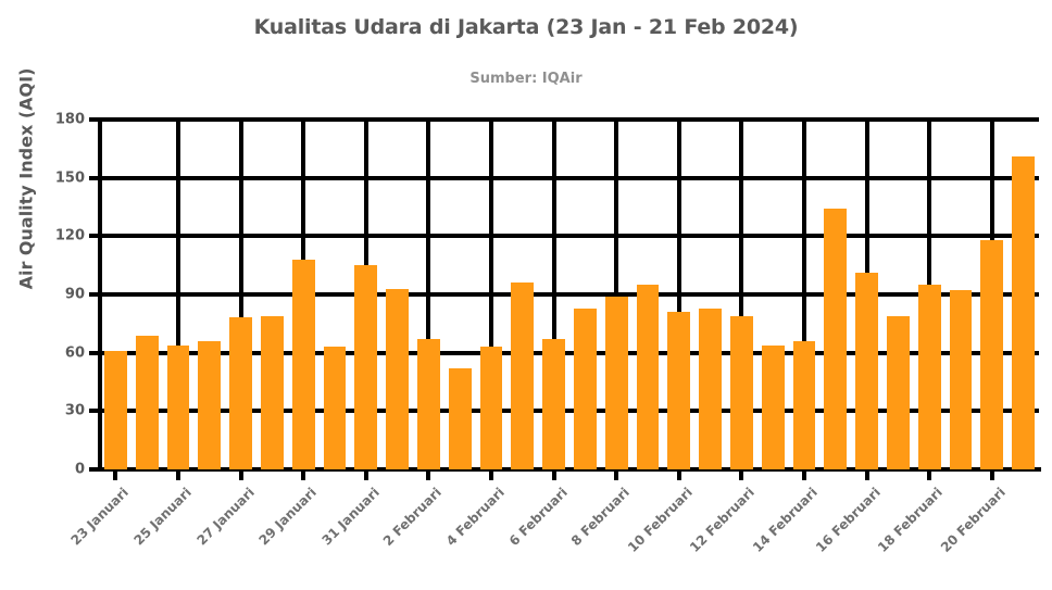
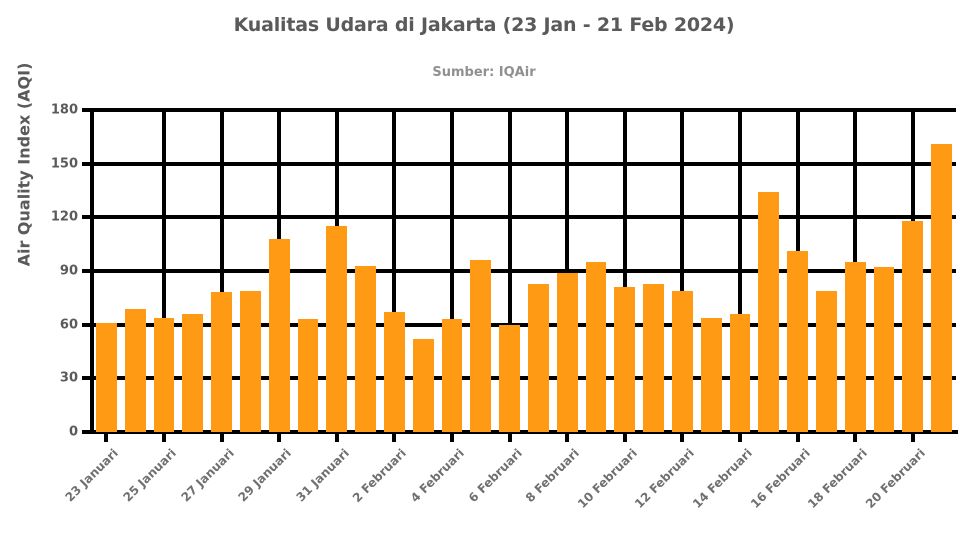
31 Januari: 105 -> 115
6 Februari: 67 -> 60
